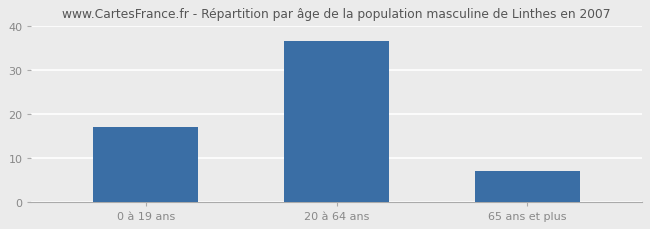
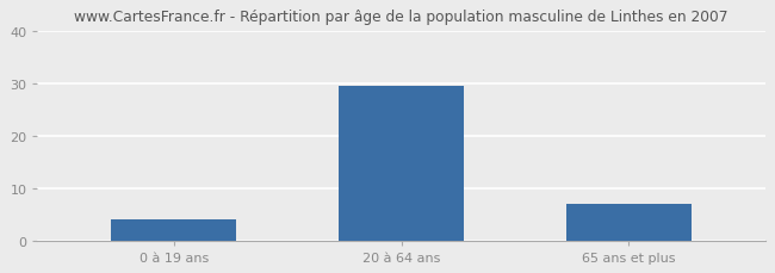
0 à 19 ans: 17.0 -> 4.0
20 à 64 ans: 36.5 -> 29.5
